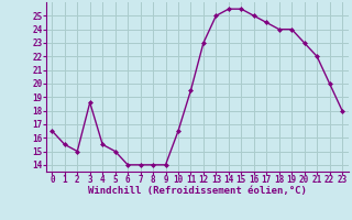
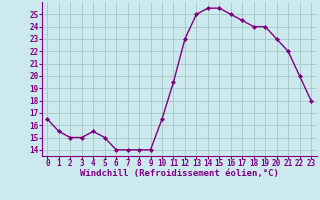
3: 18.6 -> 15.0
